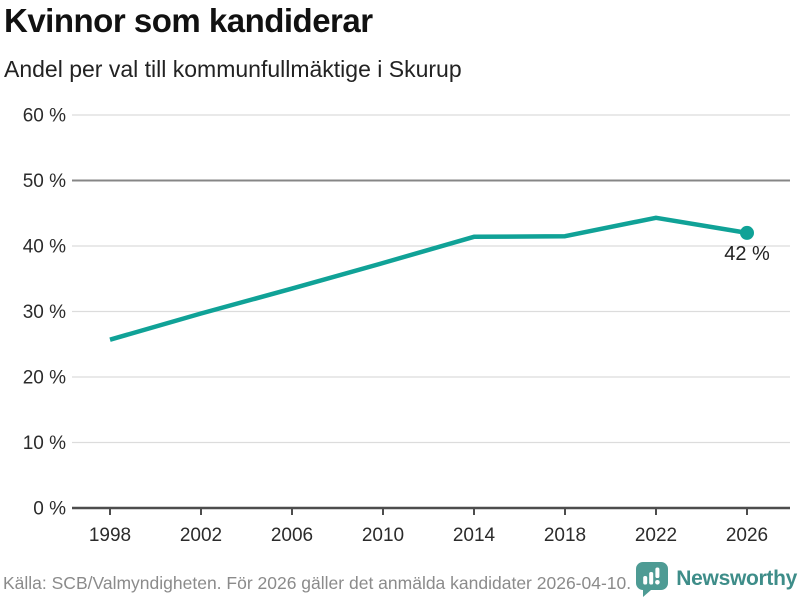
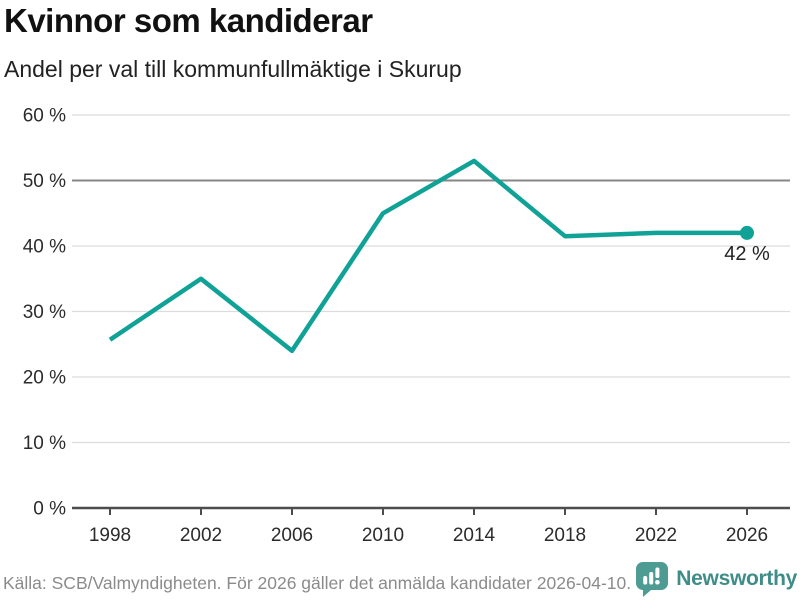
2002: 30% -> 35%
2006: 34% -> 24%
2010: 37% -> 45%
2014: 41% -> 53%
2022: 44% -> 42%
